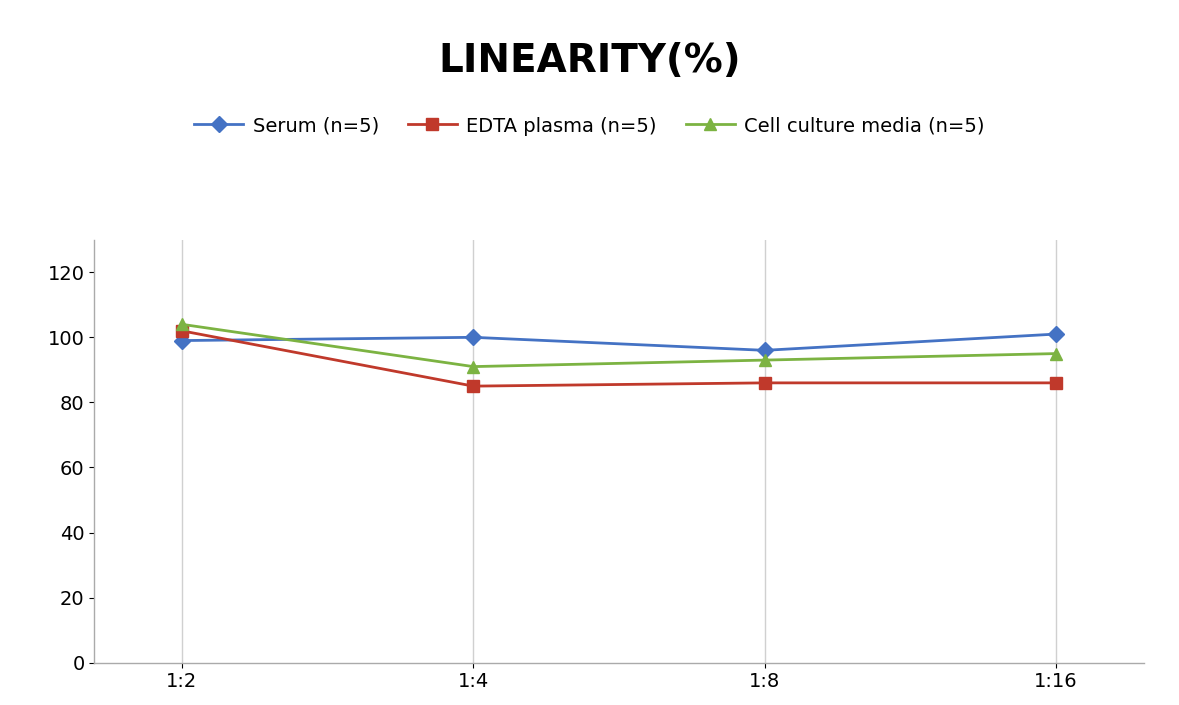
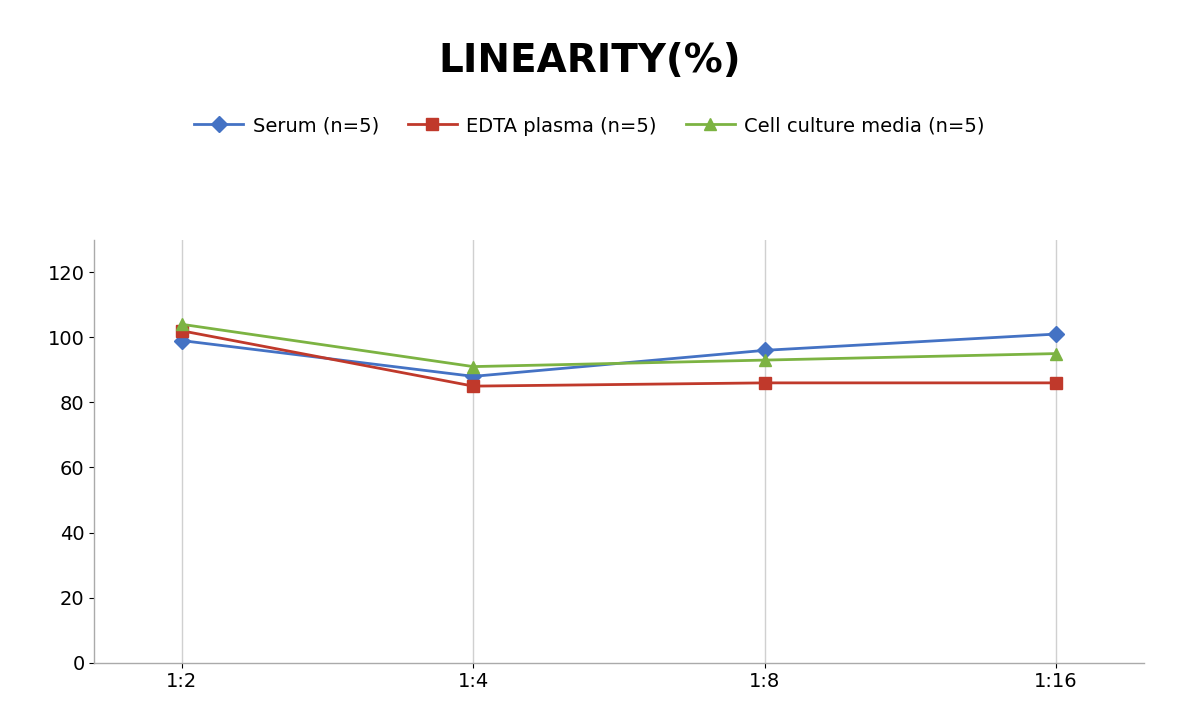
Serum (n=5)/1:4: 100 -> 88
